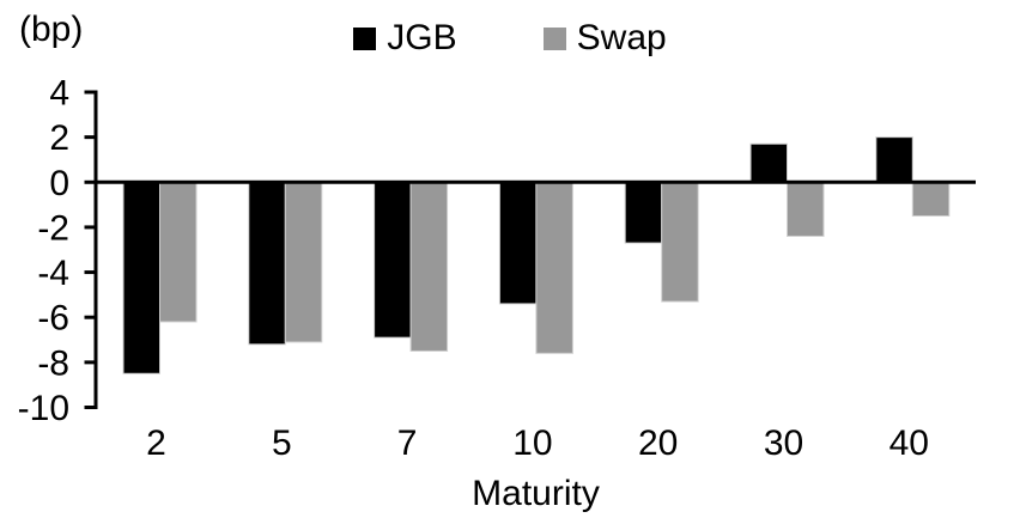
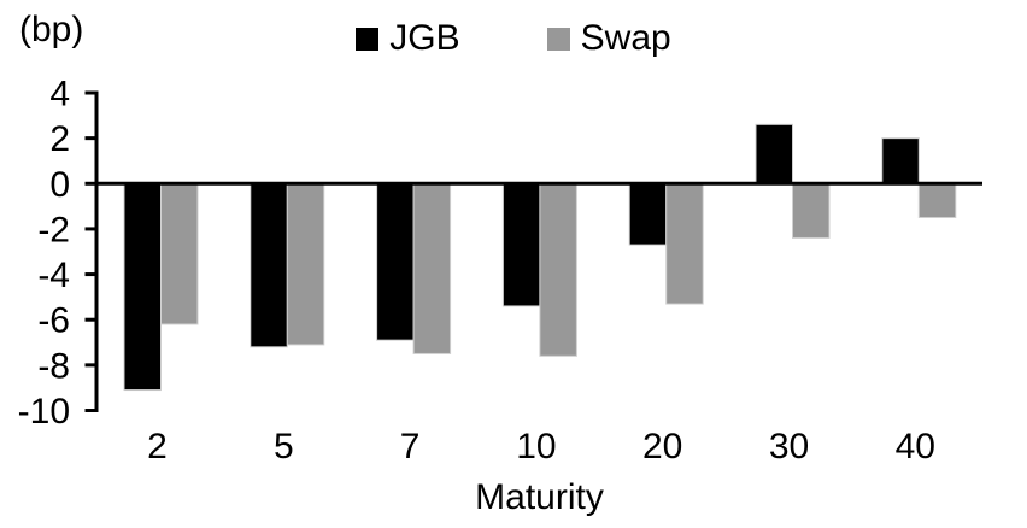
JGB/2: -8.5 -> -9.1
JGB/30: 1.7 -> 2.6
